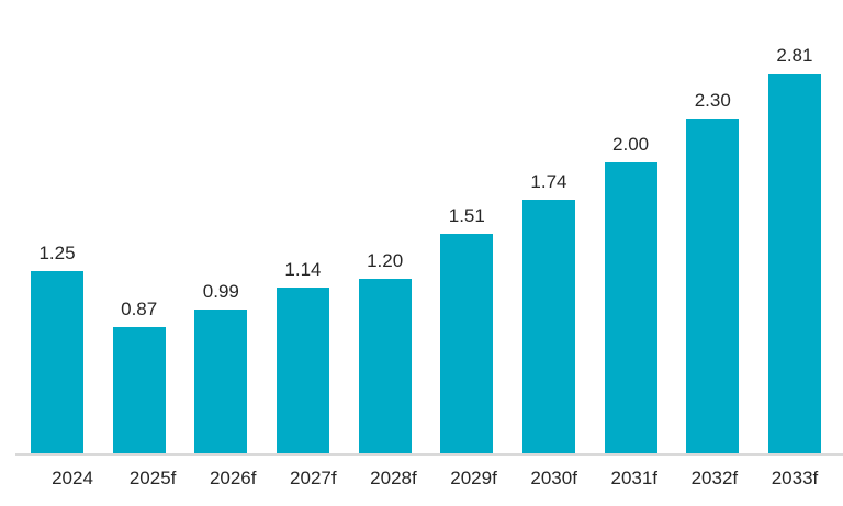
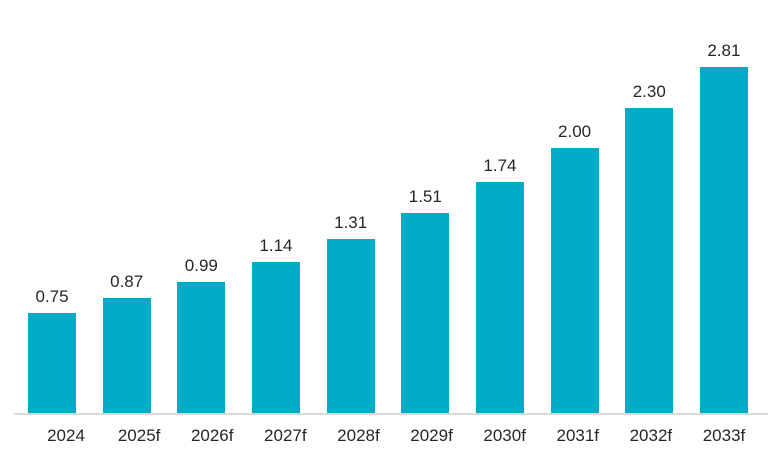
2024: 1.25 -> 0.75
2028f: 1.20 -> 1.31
